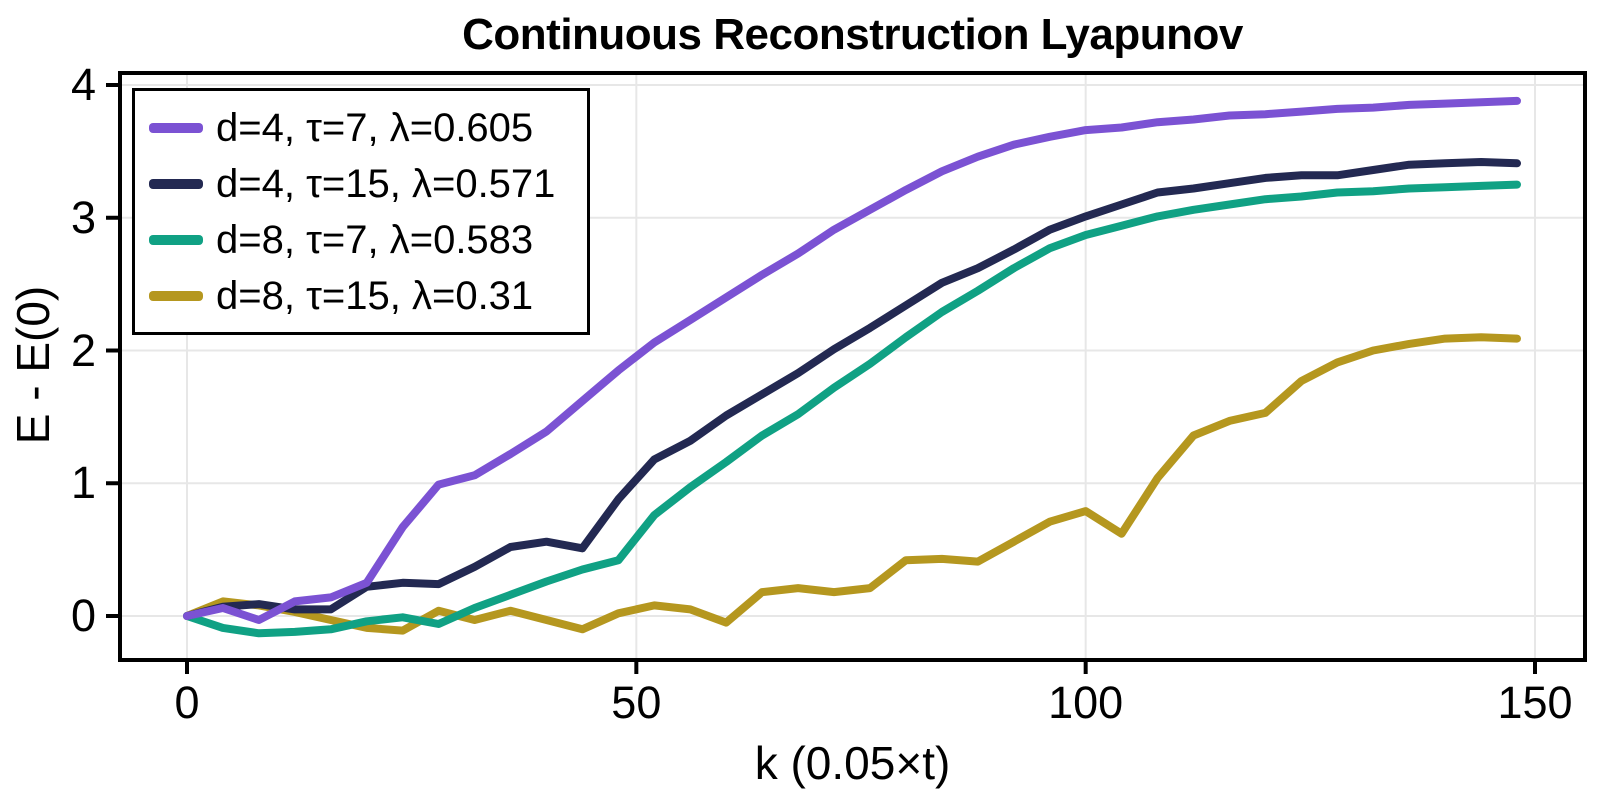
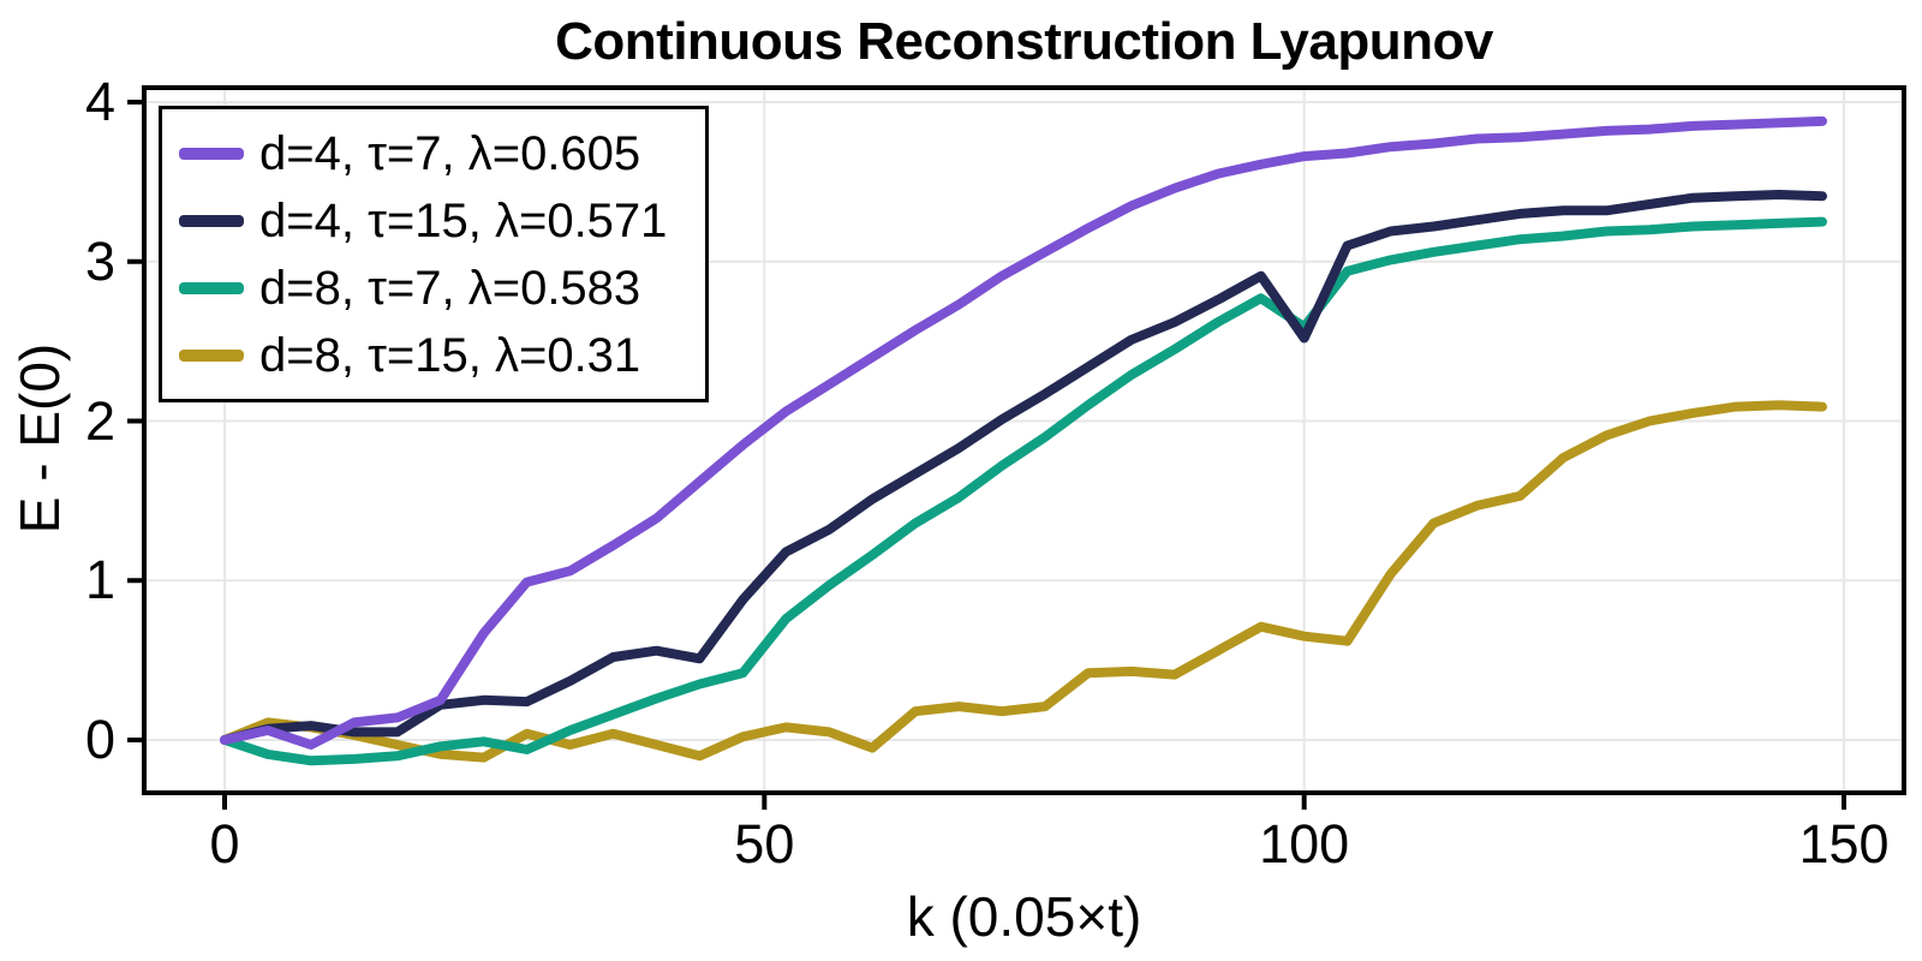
d=4, τ=15, λ=0.571/100: 3.01 -> 2.52
d=8, τ=7, λ=0.583/100: 2.87 -> 2.59
d=8, τ=15, λ=0.31/100: 0.79 -> 0.65
